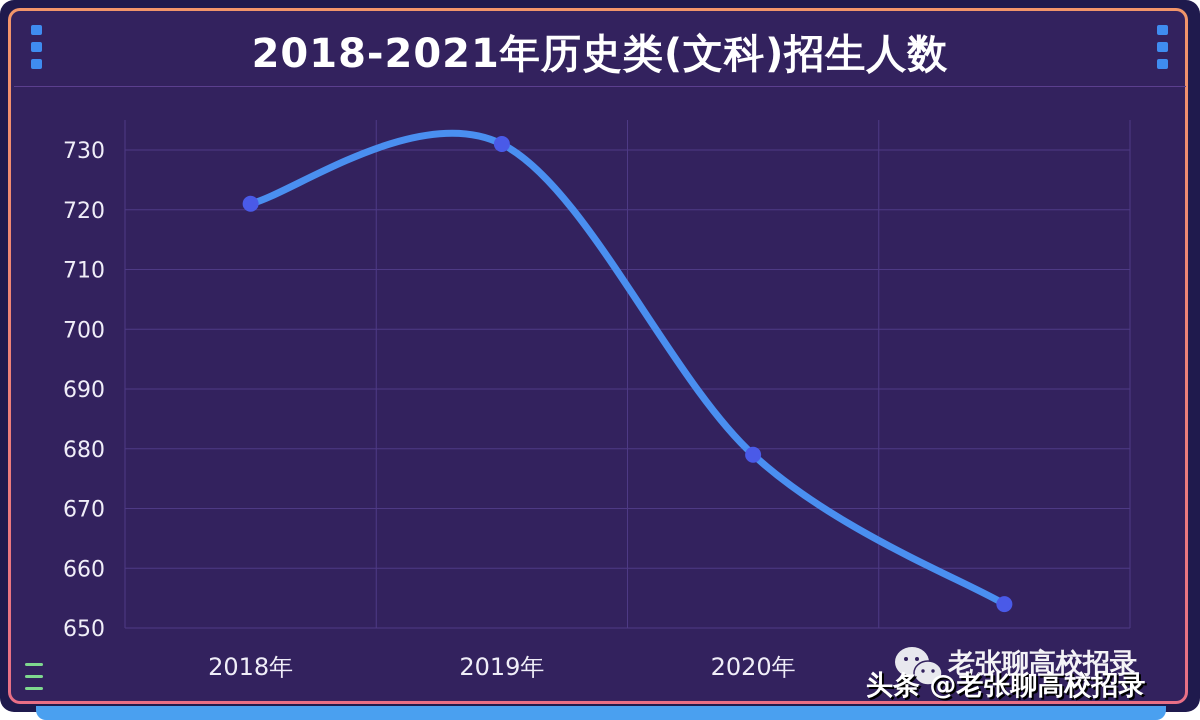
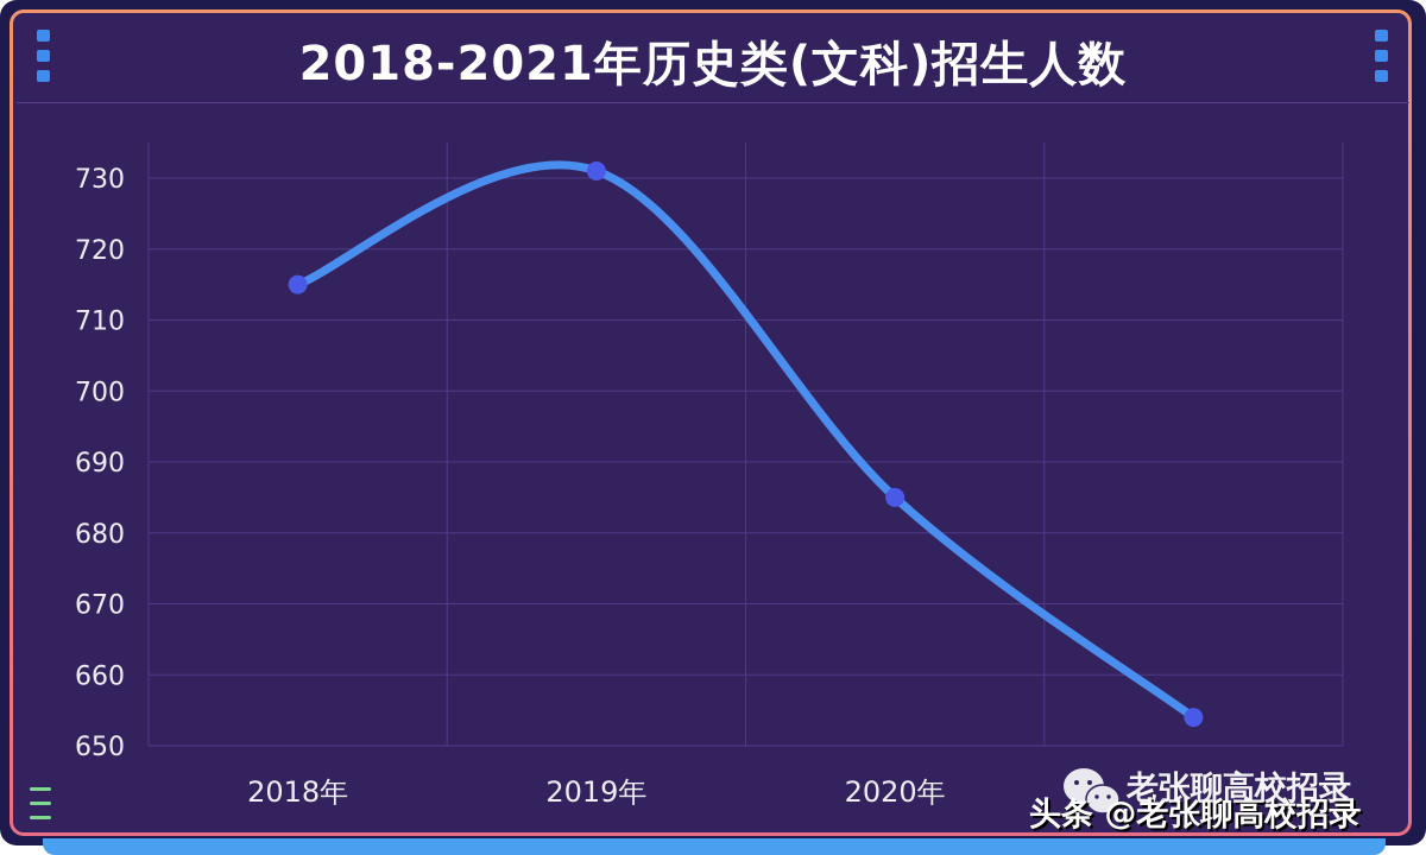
2018年: 721 -> 715
2020年: 679 -> 685
